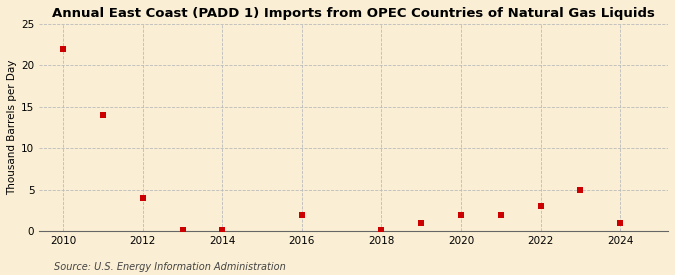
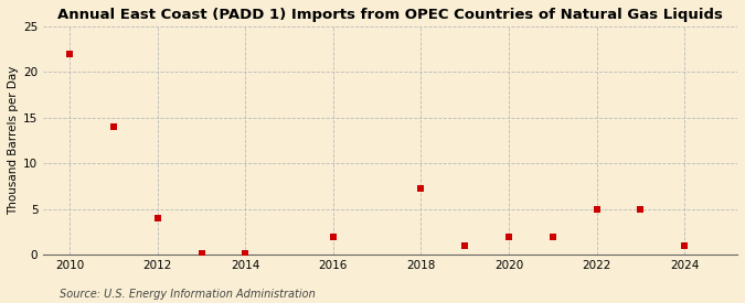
2018: 0.1 -> 7.2
2022: 3.0 -> 5.0
